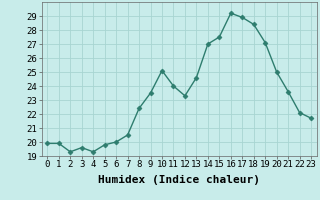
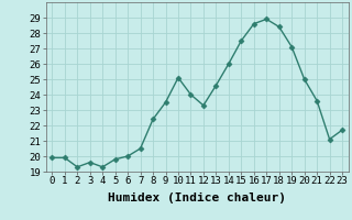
14: 27.0 -> 26.0
16: 29.2 -> 28.6
22: 22.1 -> 21.1
